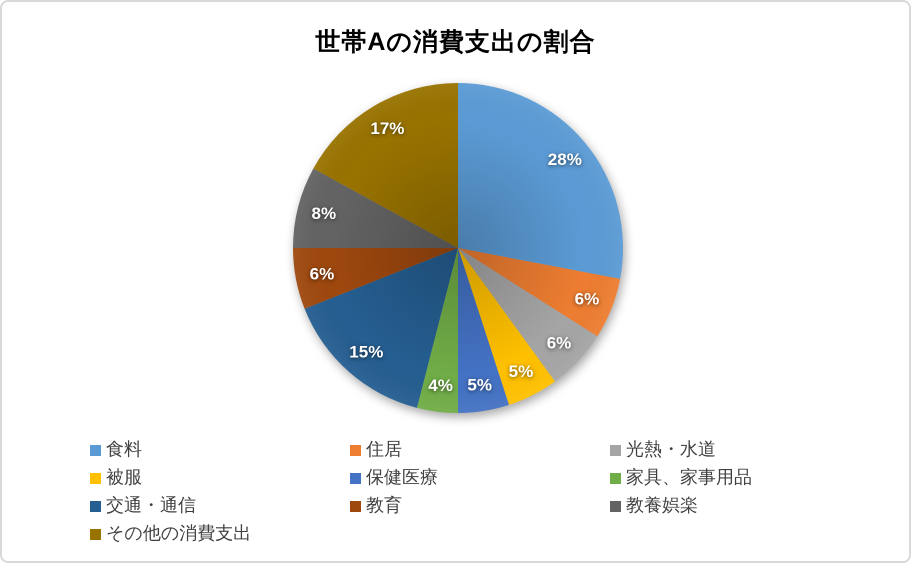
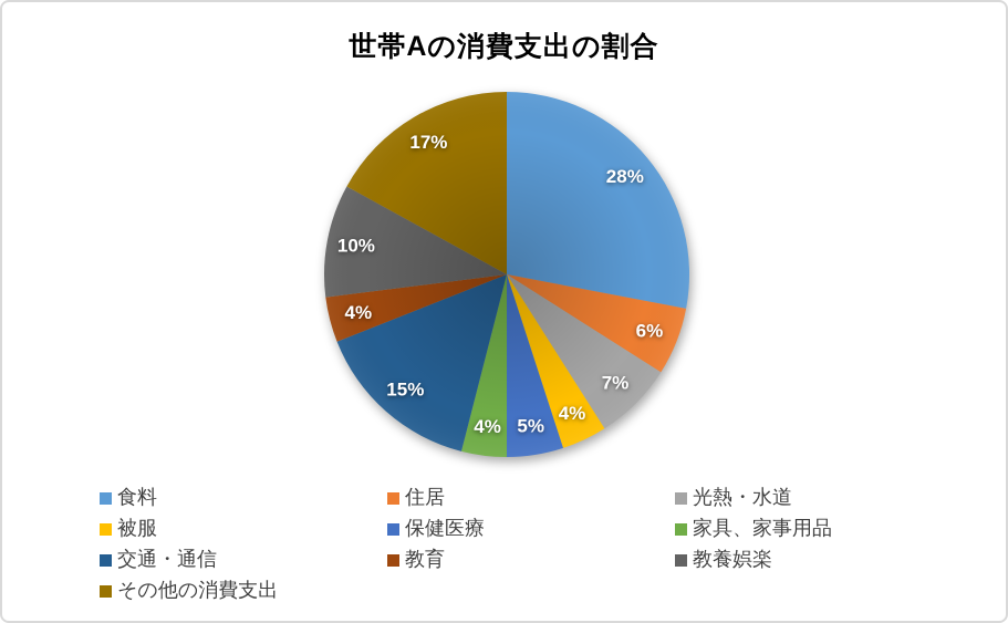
光熱・水道: 6% -> 7%
被服: 5% -> 4%
教育: 6% -> 4%
教養娯楽: 8% -> 10%
